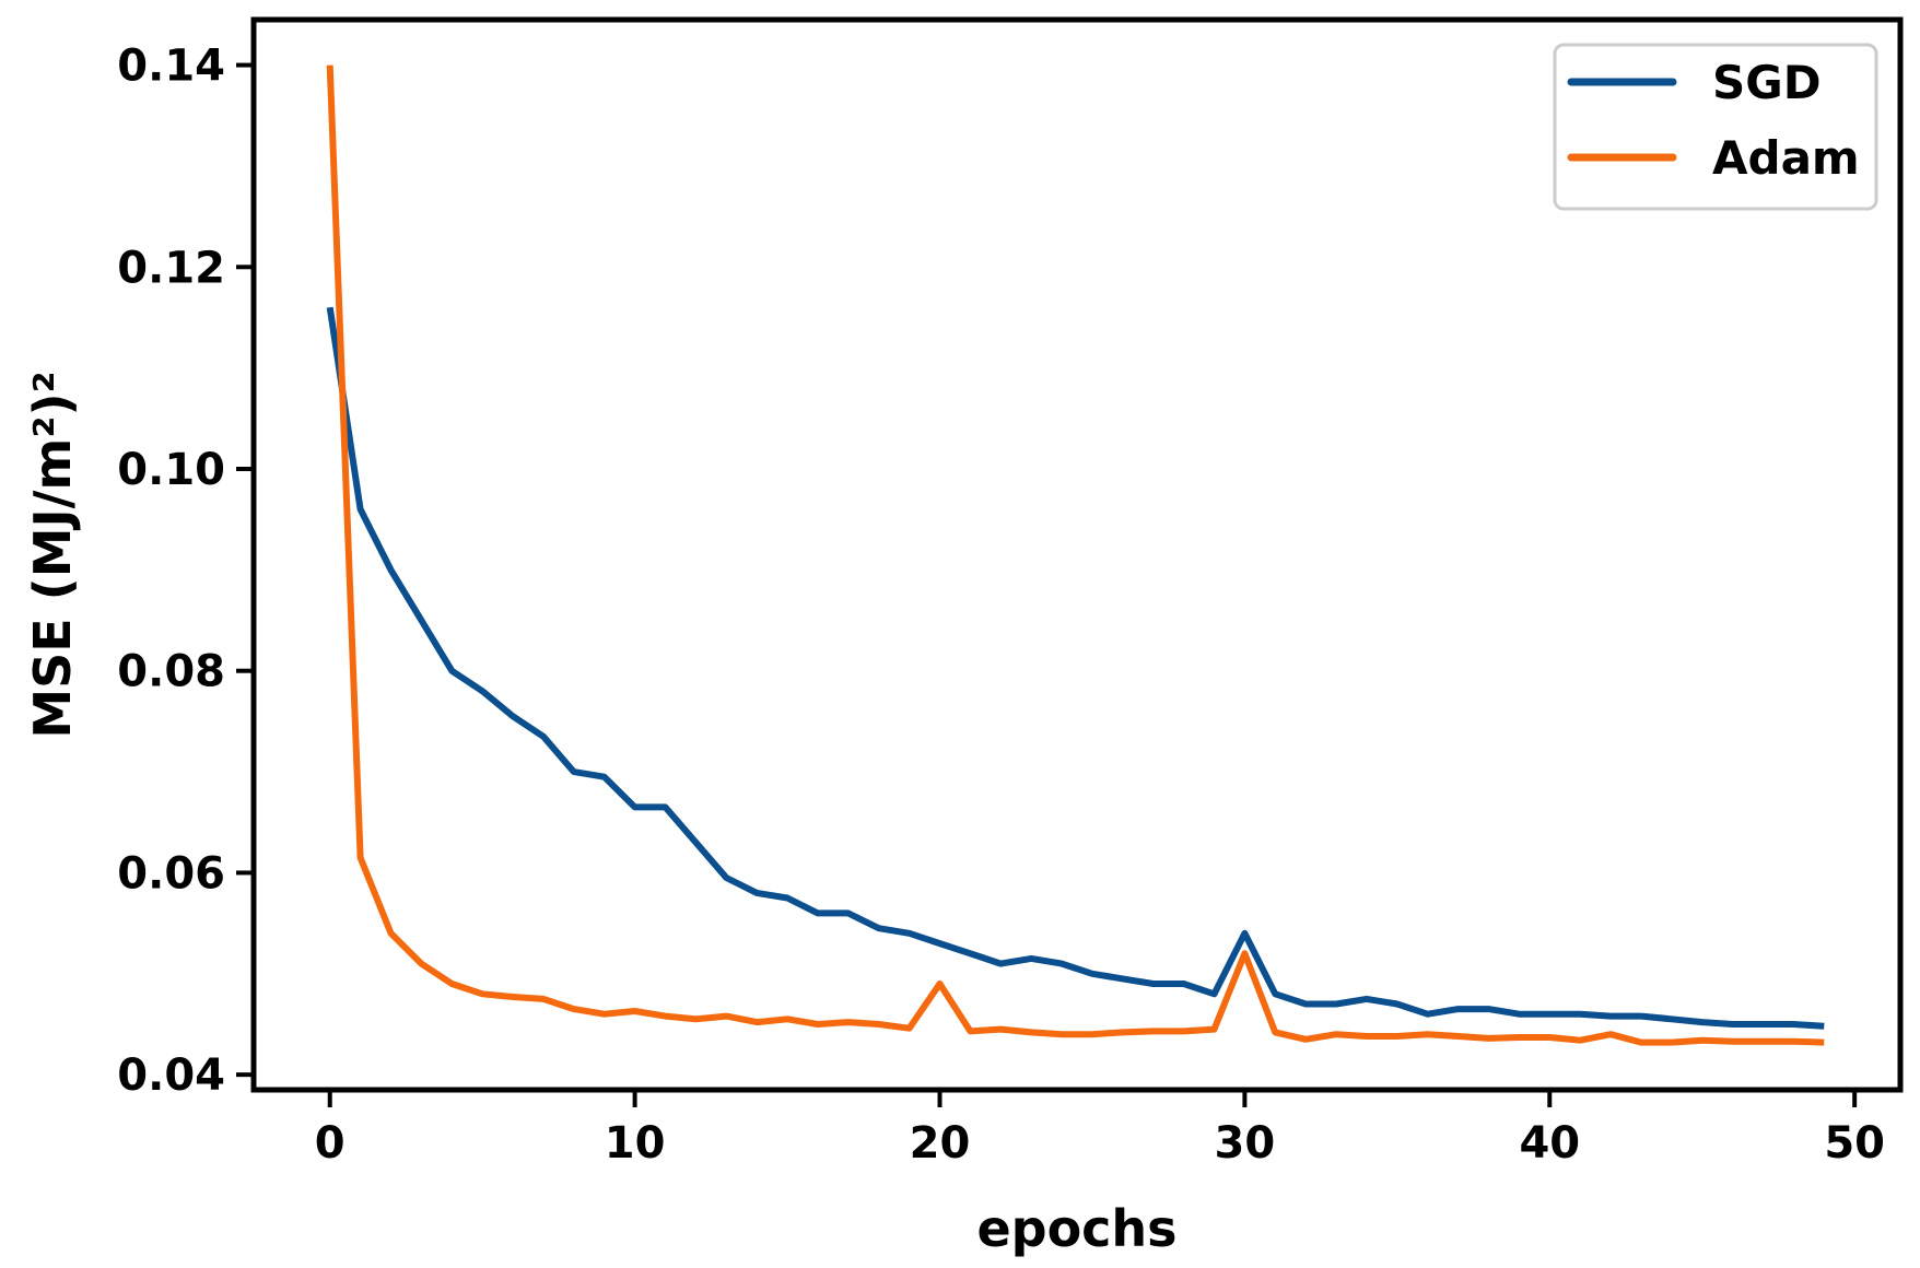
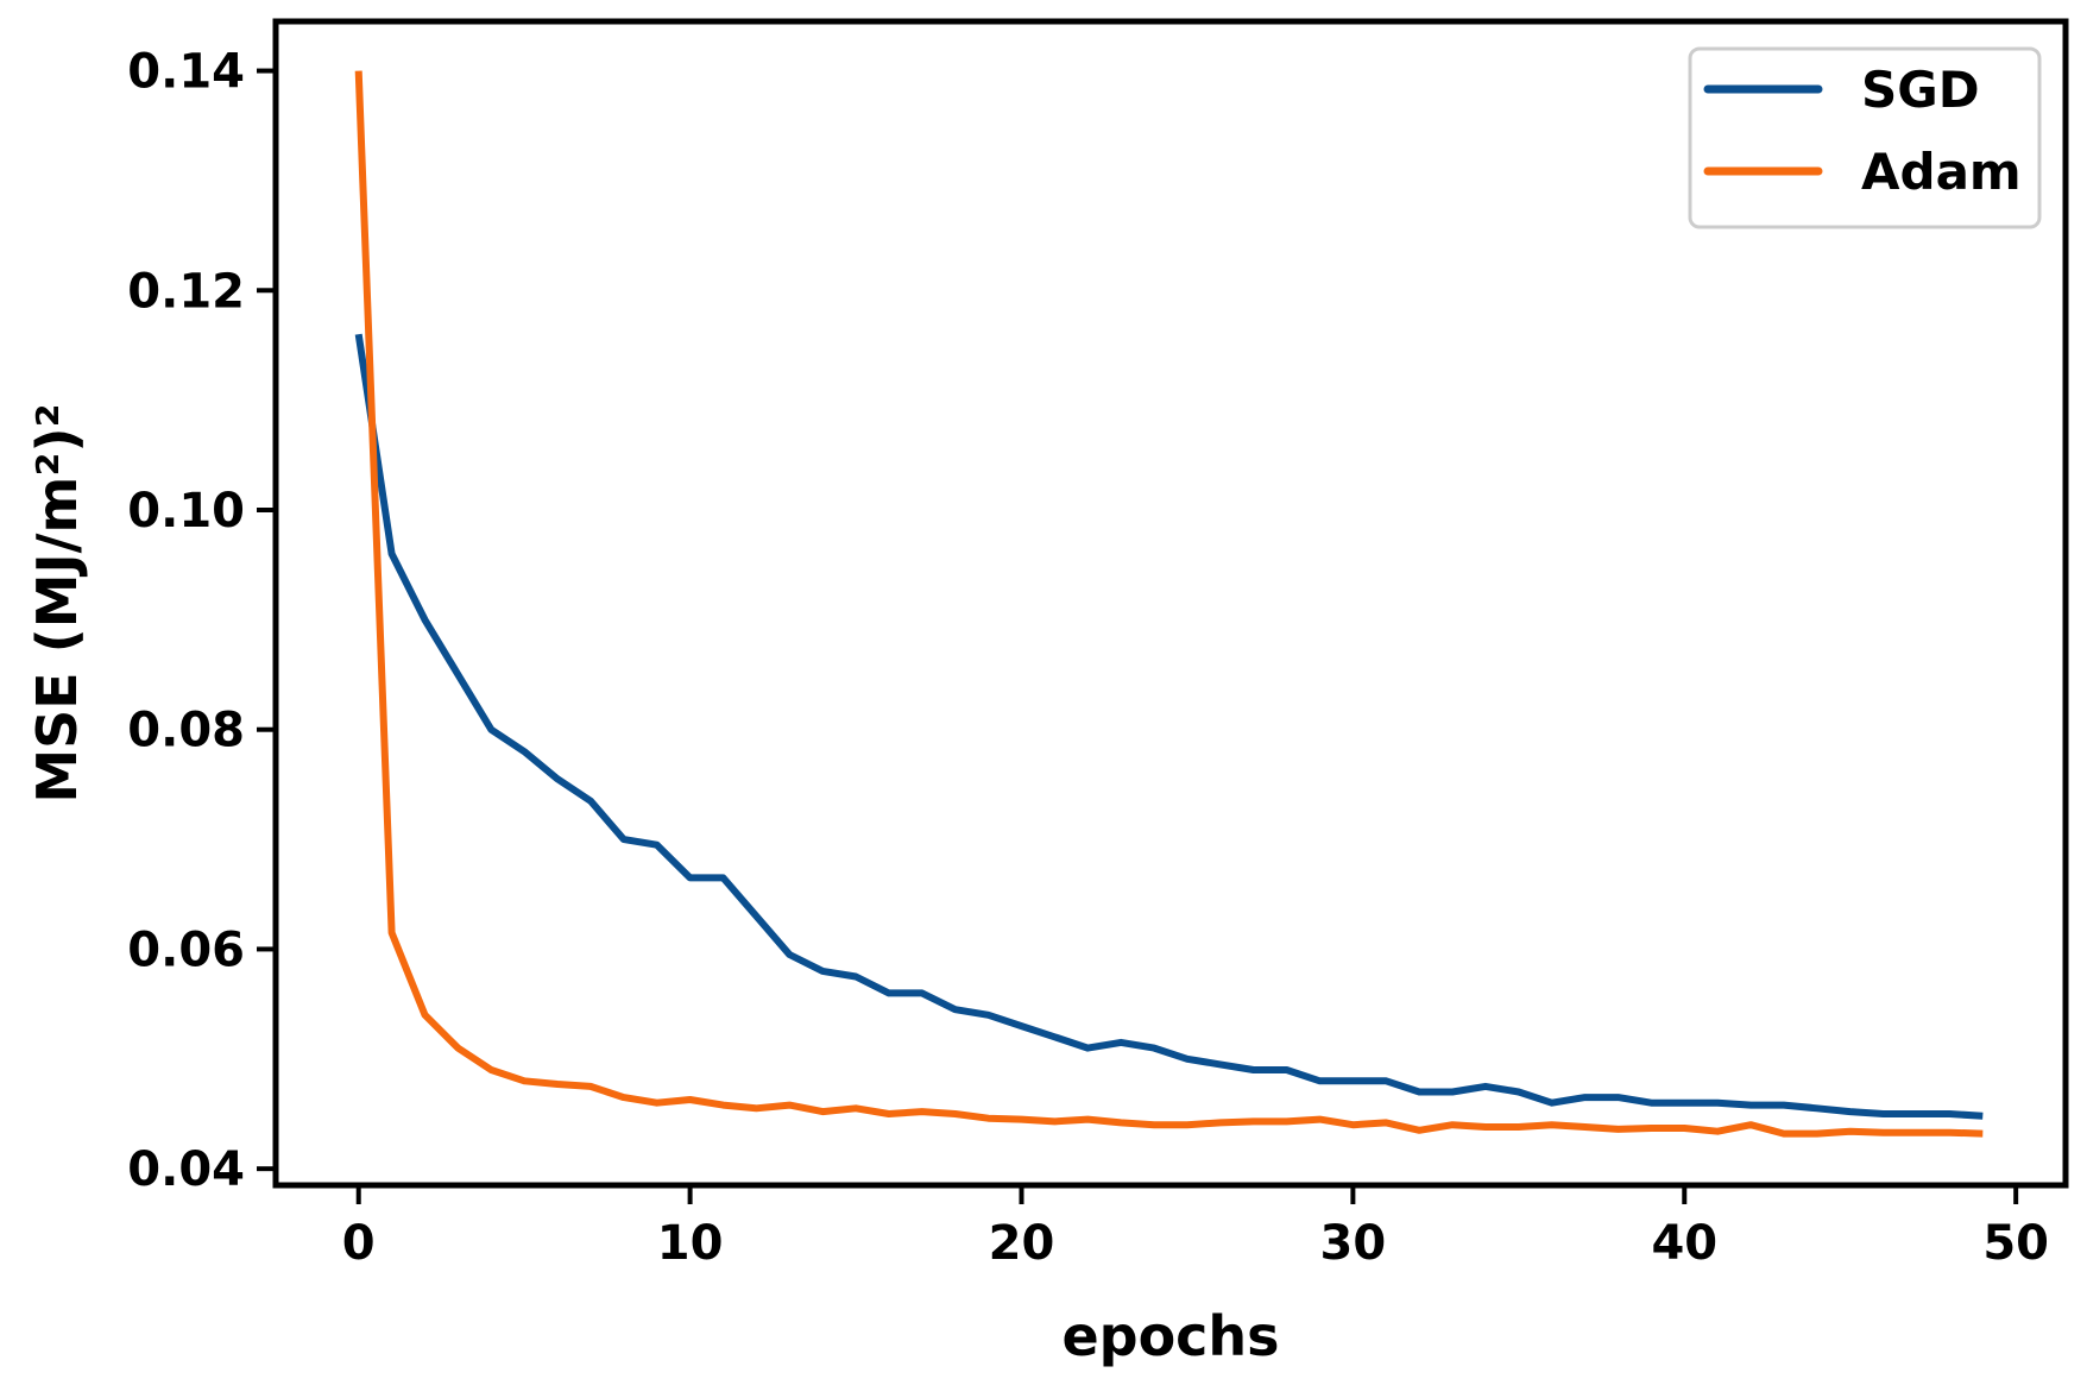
Adam/20: 0.049 -> 0.044
SGD/30: 0.054 -> 0.048
Adam/30: 0.052 -> 0.044
